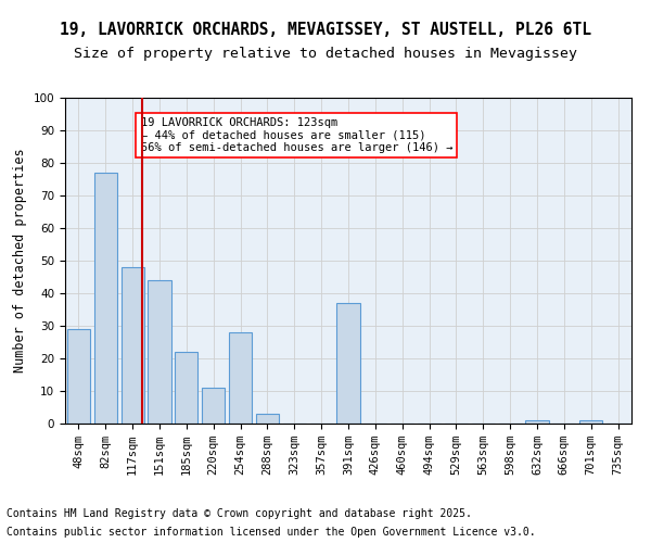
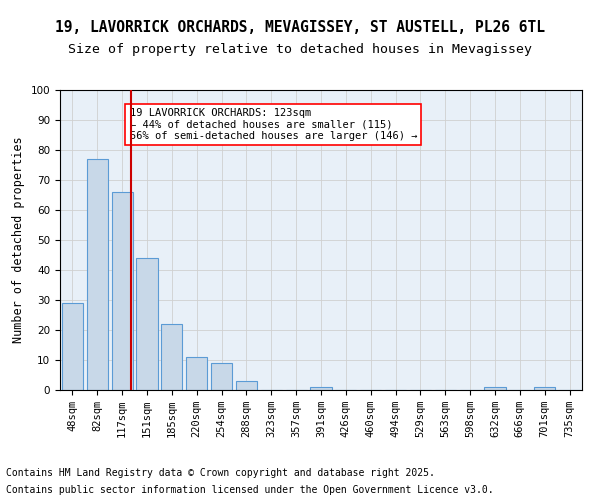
117sqm: 48 -> 66
254sqm: 28 -> 9
391sqm: 37 -> 1
